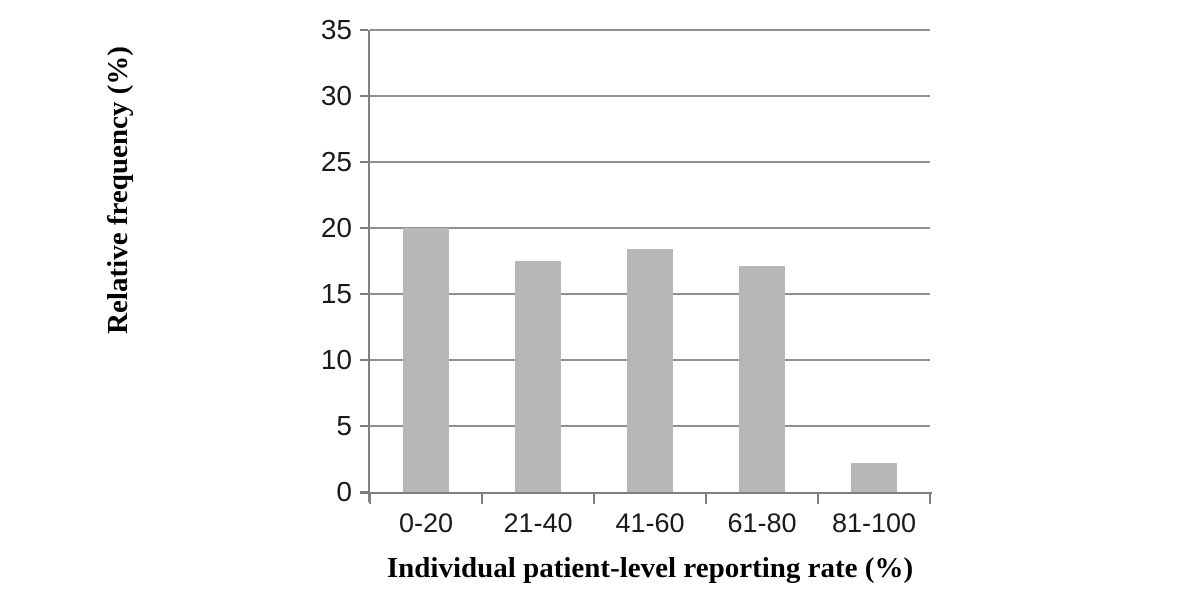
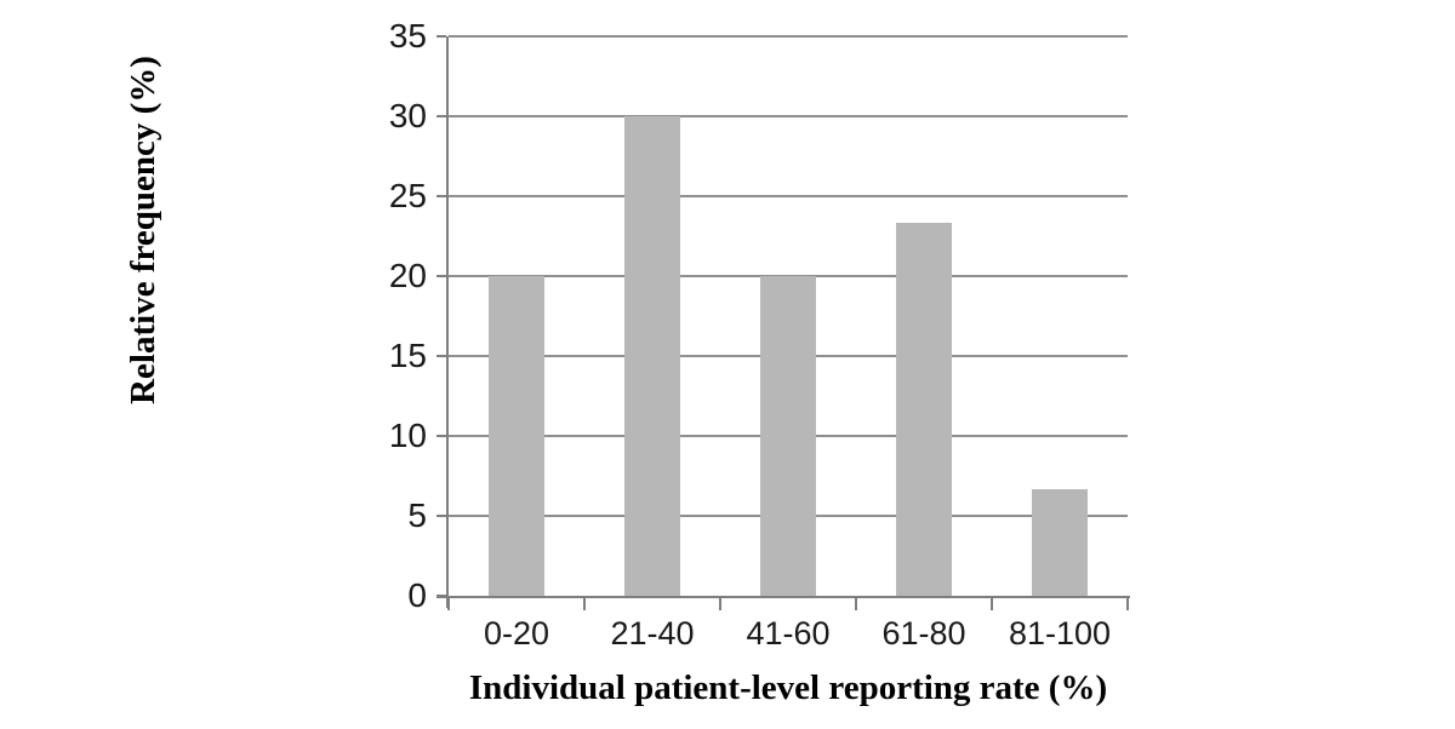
21-40: 17.5 -> 30.0
41-60: 18.4 -> 20.0
61-80: 17.1 -> 23.3
81-100: 2.2 -> 6.7
